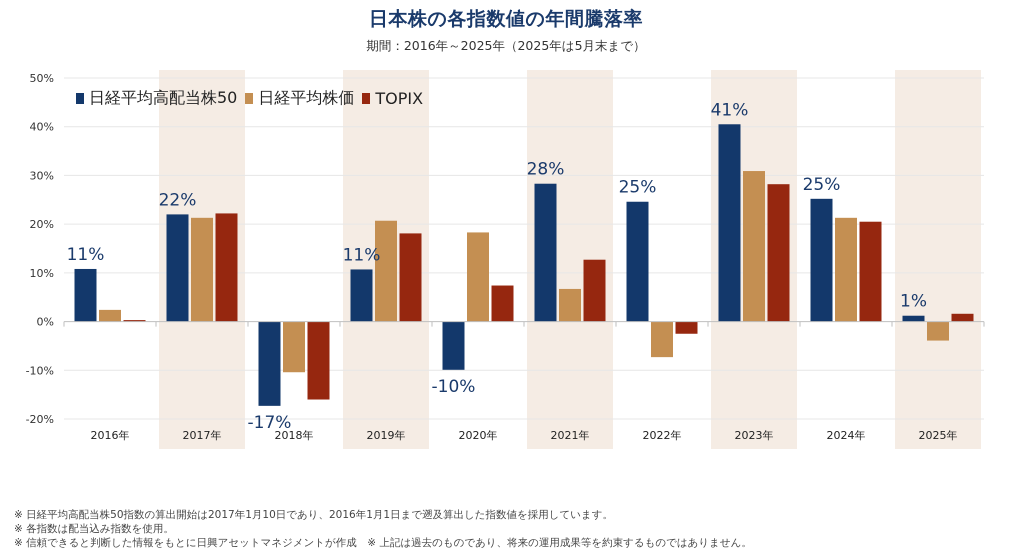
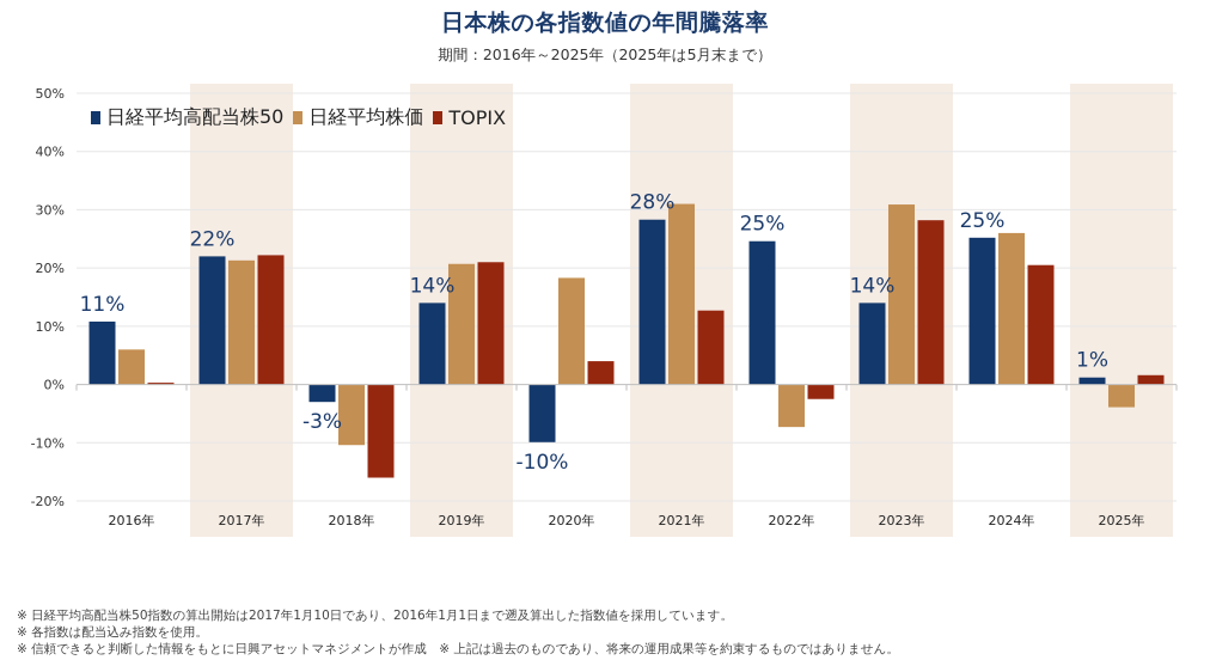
日経平均株価/2016年: 2% -> 6%
日経平均高配当株50/2018年: -17% -> -3%
日経平均高配当株50/2019年: 11% -> 14%
TOPIX/2019年: 18% -> 21%
TOPIX/2020年: 7% -> 4%
日経平均株価/2021年: 7% -> 31%
日経平均高配当株50/2023年: 41% -> 14%
日経平均株価/2024年: 21% -> 26%
